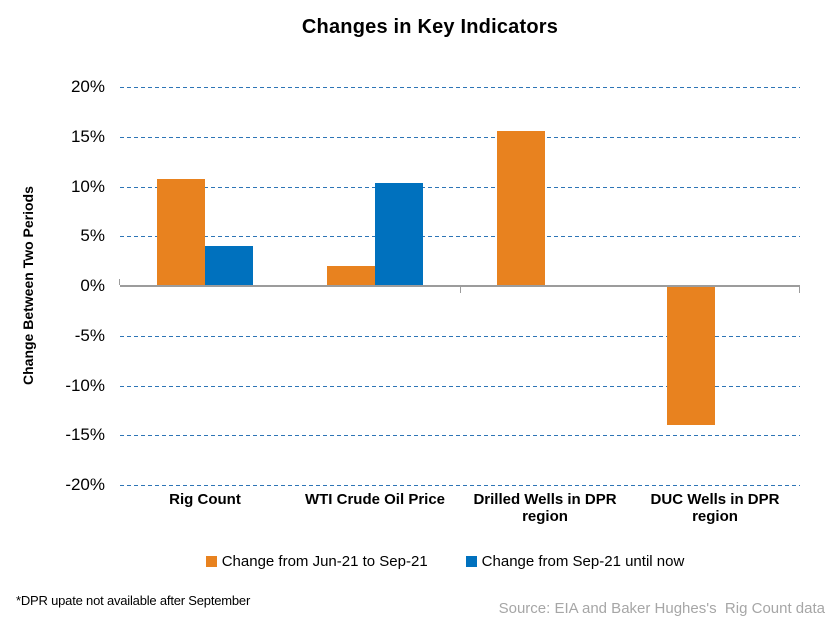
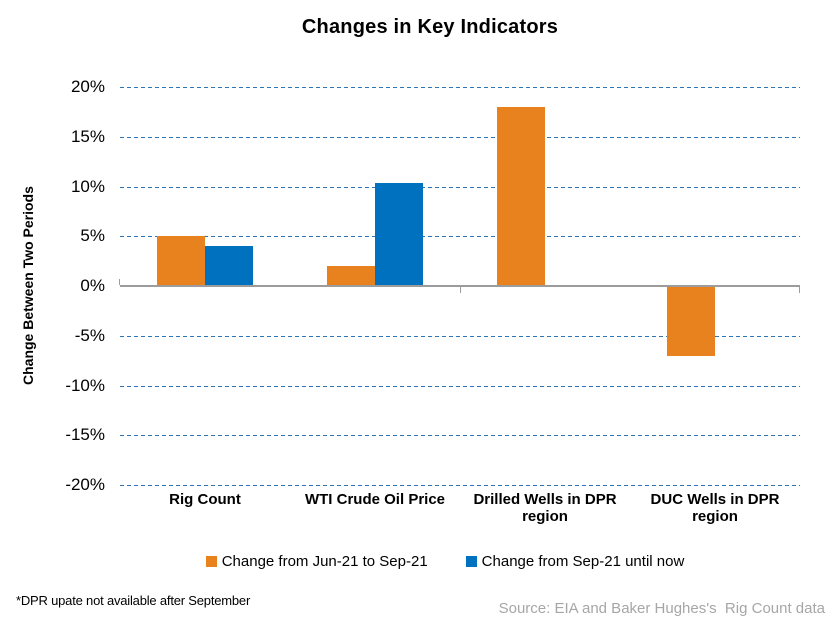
Change from Jun-21 to Sep-21/Rig Count: 11% -> 5%
Change from Jun-21 to Sep-21/Drilled Wells in DPR region: 16% -> 18%
Change from Jun-21 to Sep-21/DUC Wells in DPR region: -14% -> -7%
